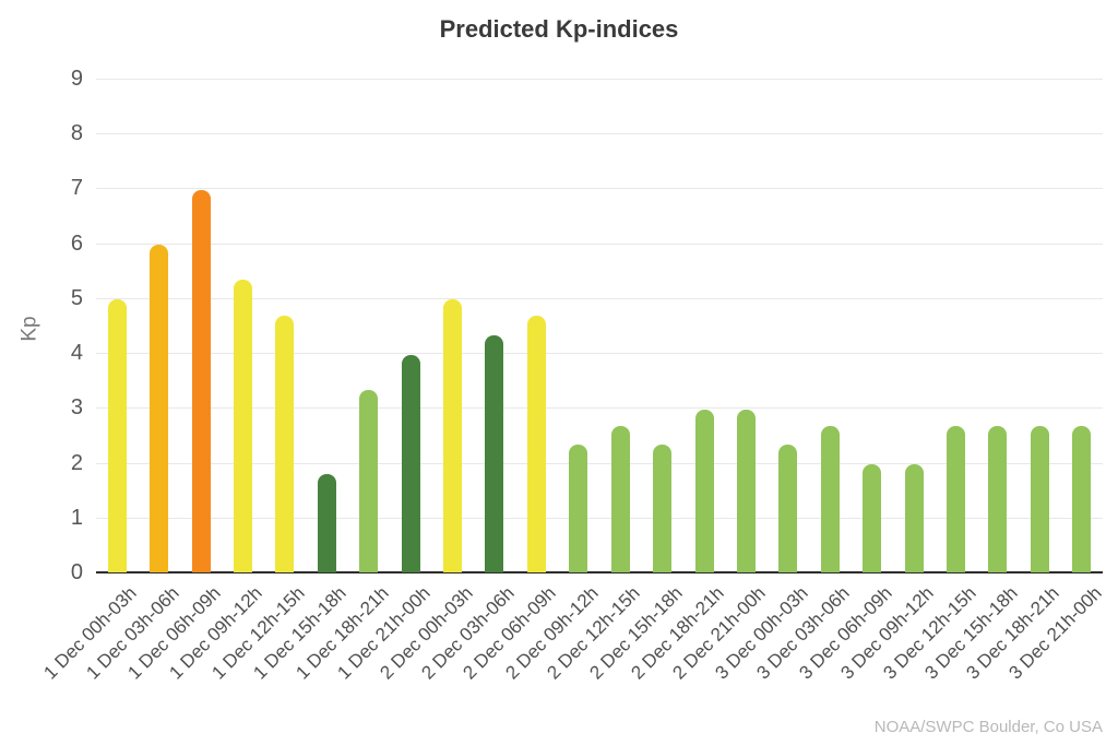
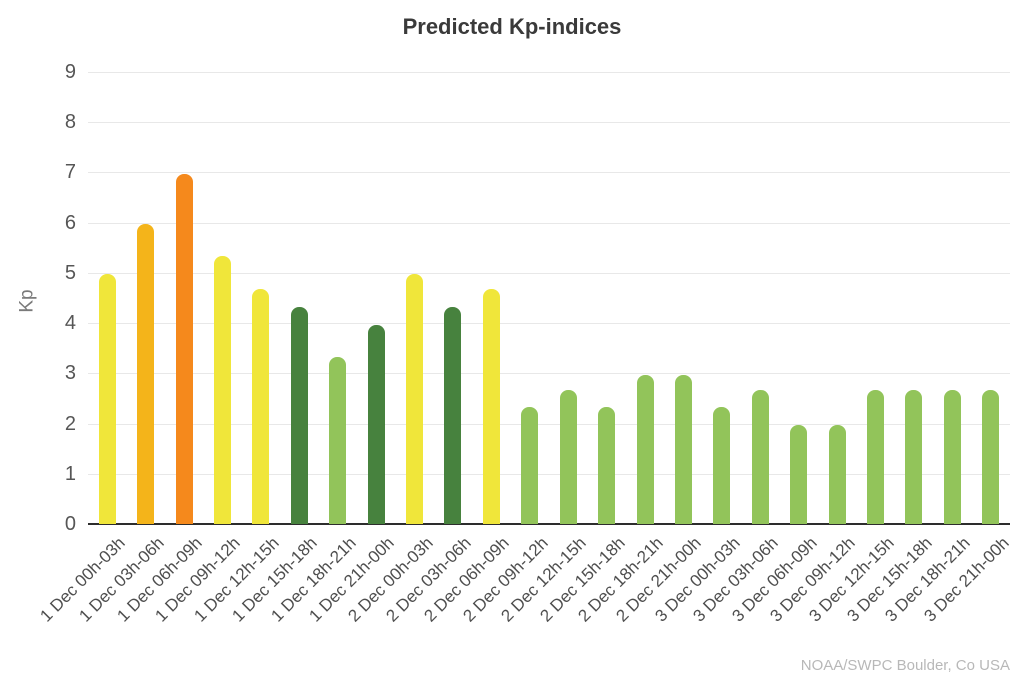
1 Dec 15h-18h: 1.8 -> 4.3
